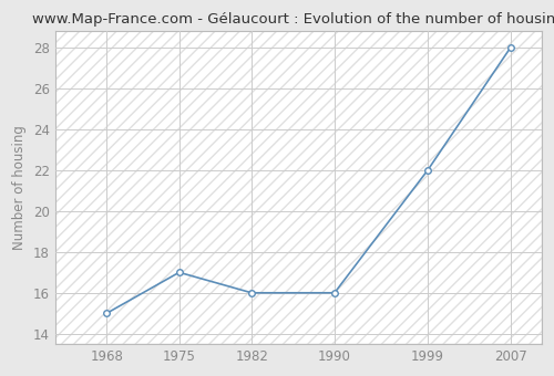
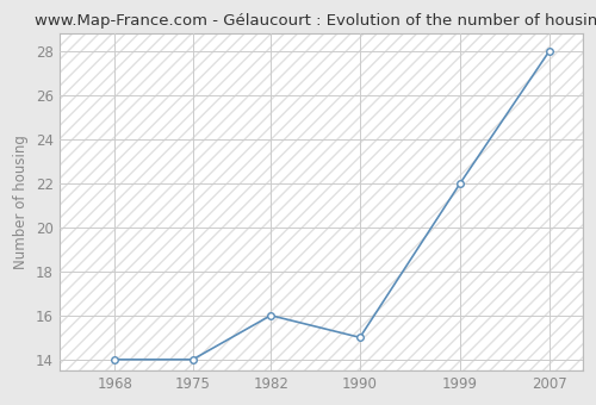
1968: 15 -> 14
1975: 17 -> 14
1990: 16 -> 15
